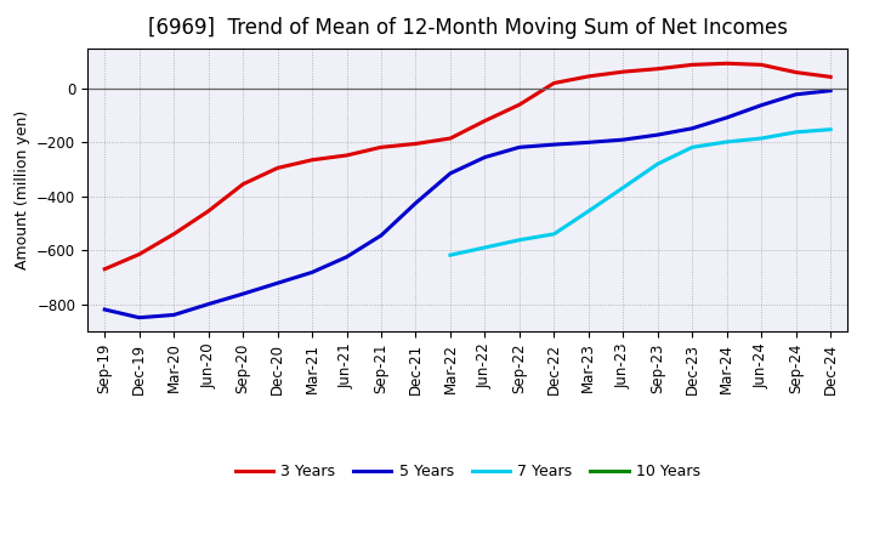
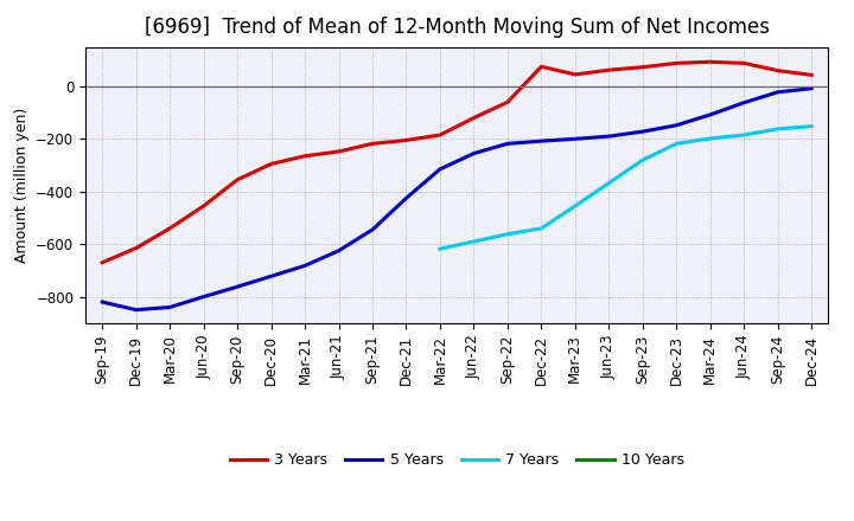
3 Years/Dec-22: 20 -> 75
